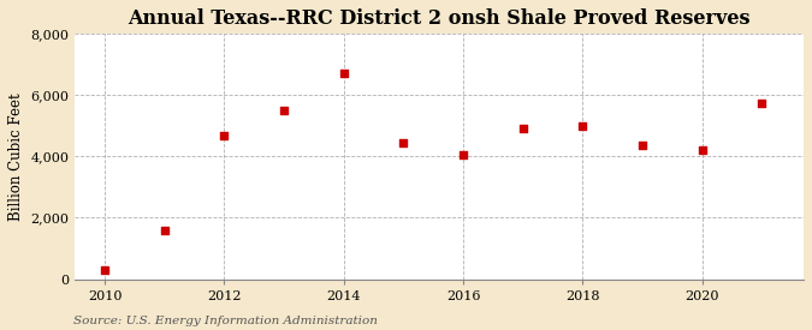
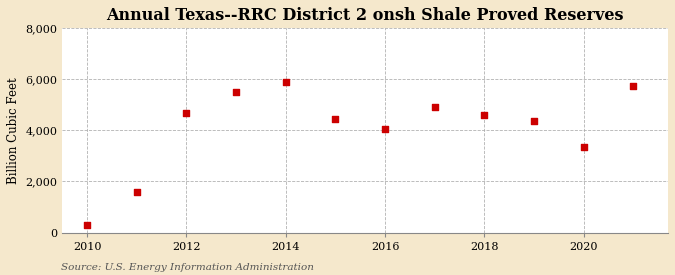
2014: 6,700 -> 5,900
2018: 5,000 -> 4,600
2020: 4,200 -> 3,350
